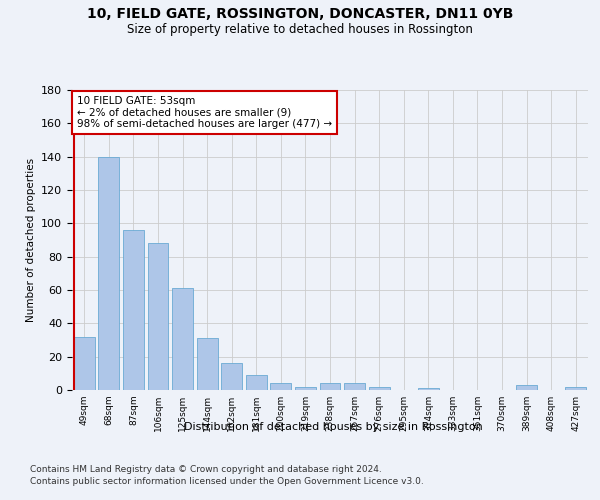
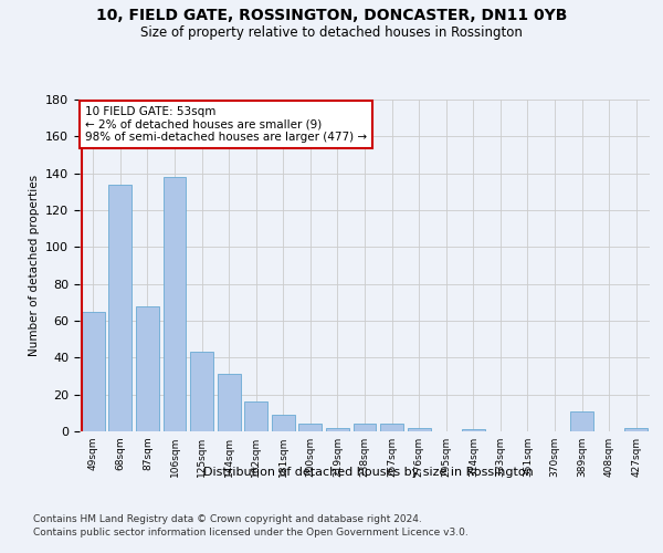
49sqm: 32 -> 65
68sqm: 140 -> 134
87sqm: 96 -> 68
106sqm: 88 -> 138
125sqm: 61 -> 43
389sqm: 3 -> 11
